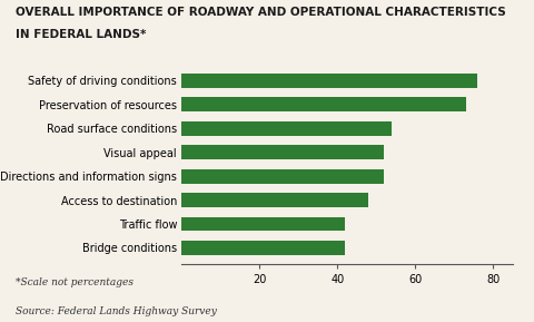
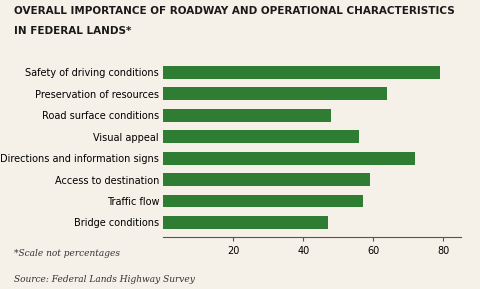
Safety of driving conditions: 76 -> 79
Preservation of resources: 73 -> 64
Road surface conditions: 54 -> 48
Visual appeal: 52 -> 56
Directions and information signs: 52 -> 72
Access to destination: 48 -> 59
Traffic flow: 42 -> 57
Bridge conditions: 42 -> 47
